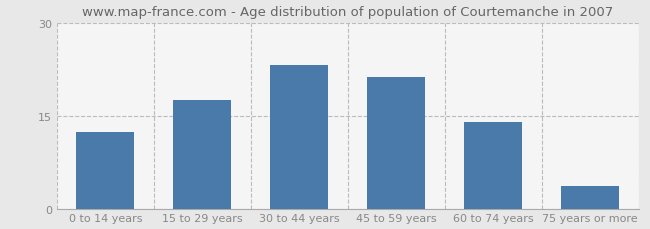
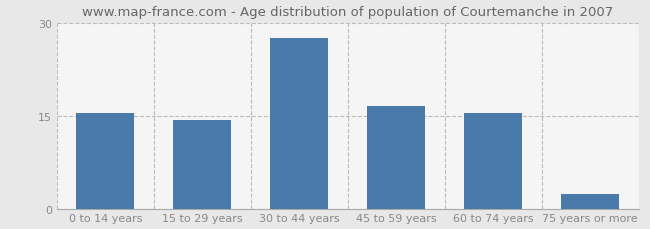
0 to 14 years: 12.4 -> 15.5
15 to 29 years: 17.6 -> 14.3
30 to 44 years: 23.2 -> 27.5
45 to 59 years: 21.2 -> 16.5
60 to 74 years: 14.0 -> 15.4
75 years or more: 3.6 -> 2.3
